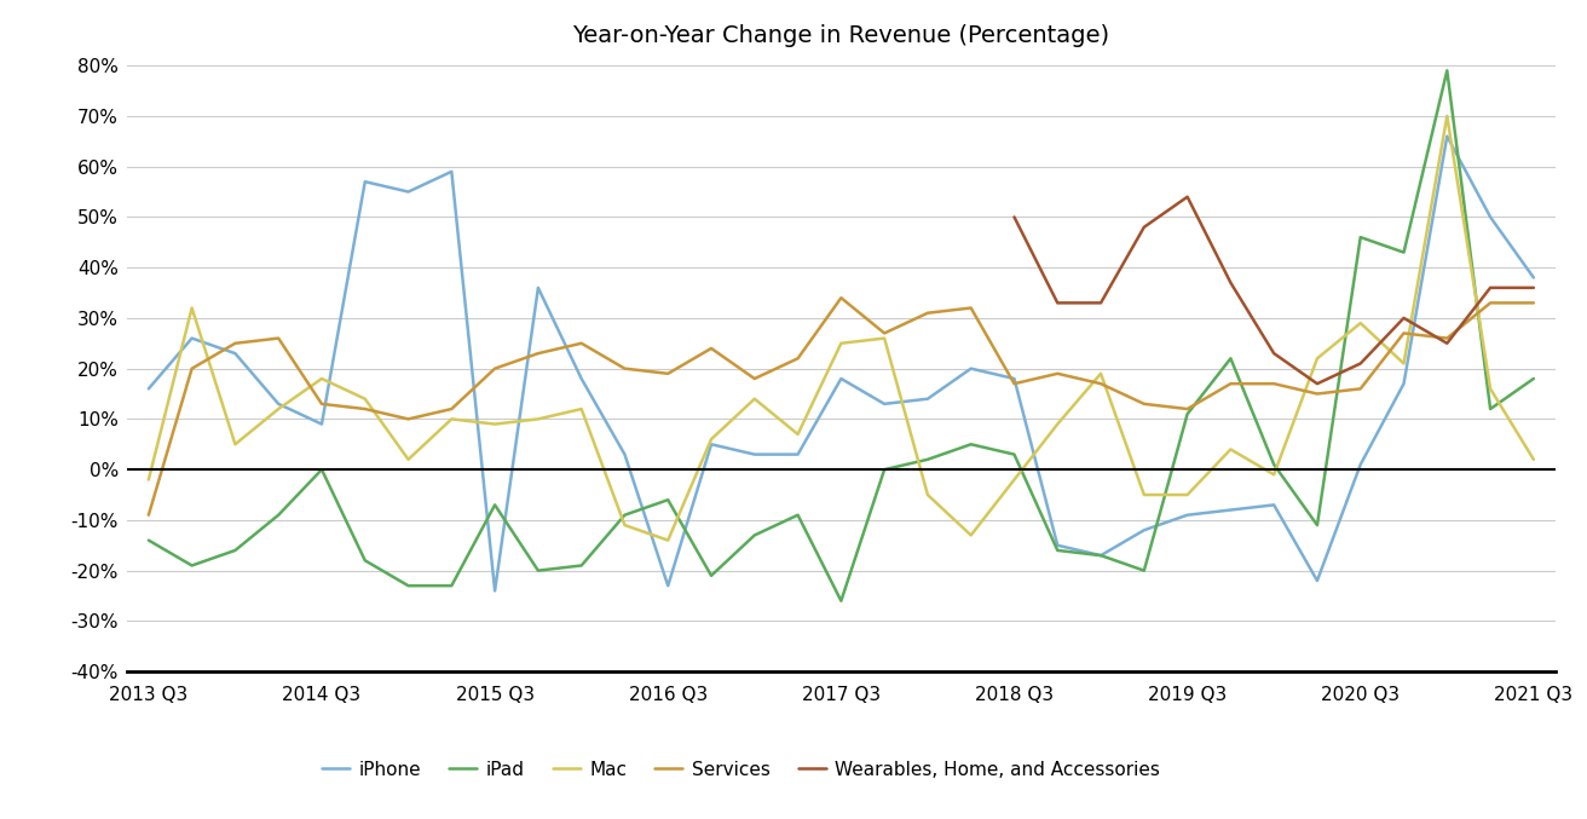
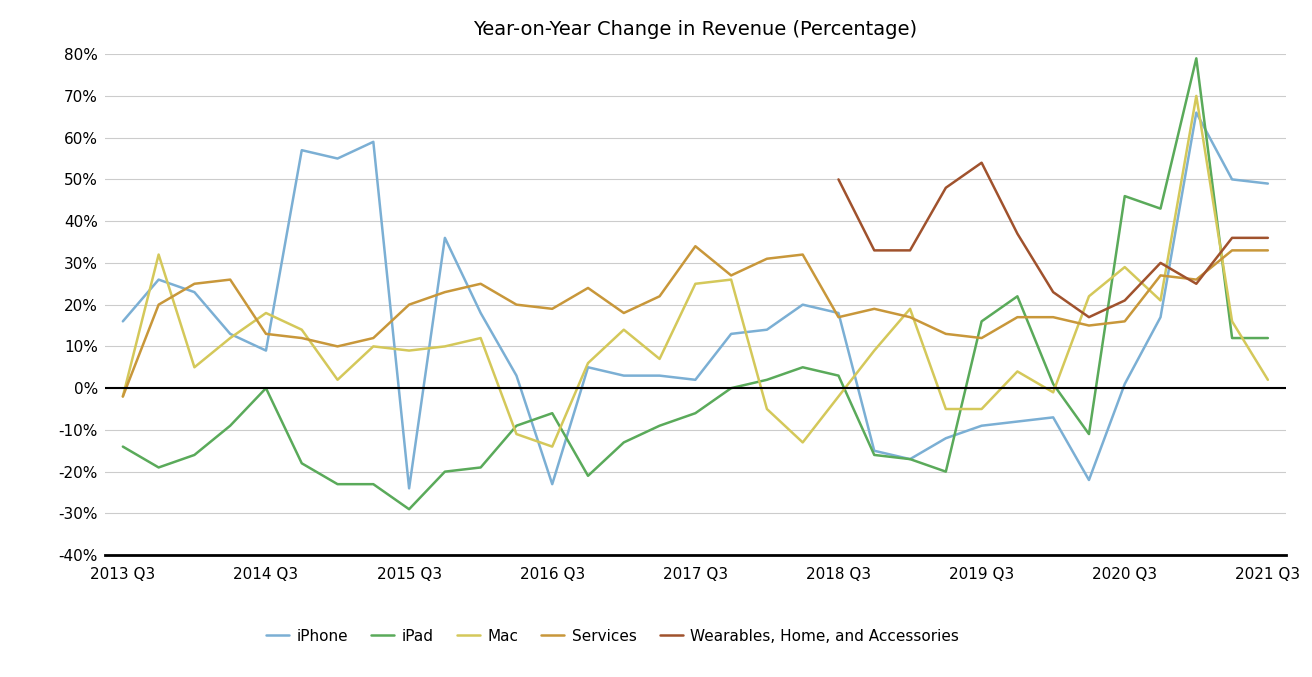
Services/2013 Q3: -9% -> -2%
iPad/2015 Q3: -7% -> -29%
iPhone/2017 Q3: 18% -> 2%
iPad/2017 Q3: -26% -> -6%
iPad/2019 Q3: 11% -> 16%
iPhone/2021 Q3: 38% -> 49%
iPad/2021 Q3: 18% -> 12%
